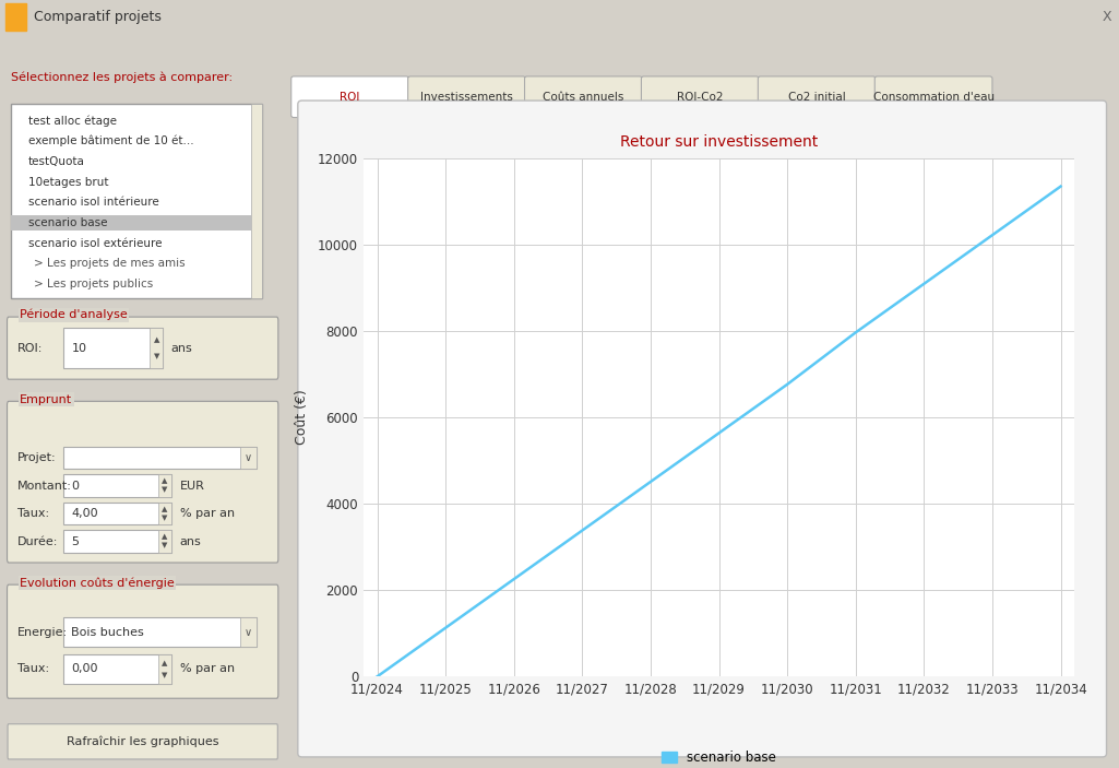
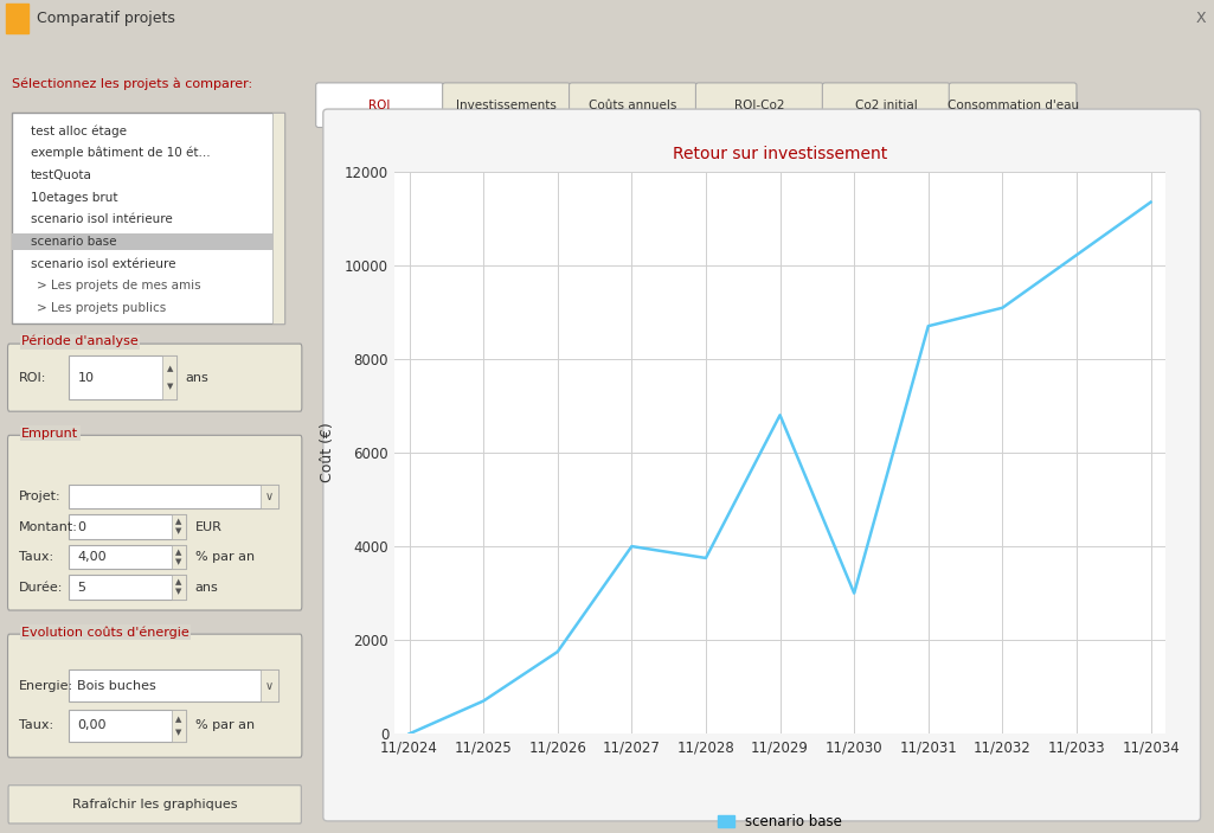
11/2025: 1130 -> 700
11/2026: 2250 -> 1750
11/2027: 3380 -> 4000
11/2028: 4510 -> 3750
11/2029: 5640 -> 6800
11/2030: 6760 -> 3000
11/2031: 7960 -> 8700
